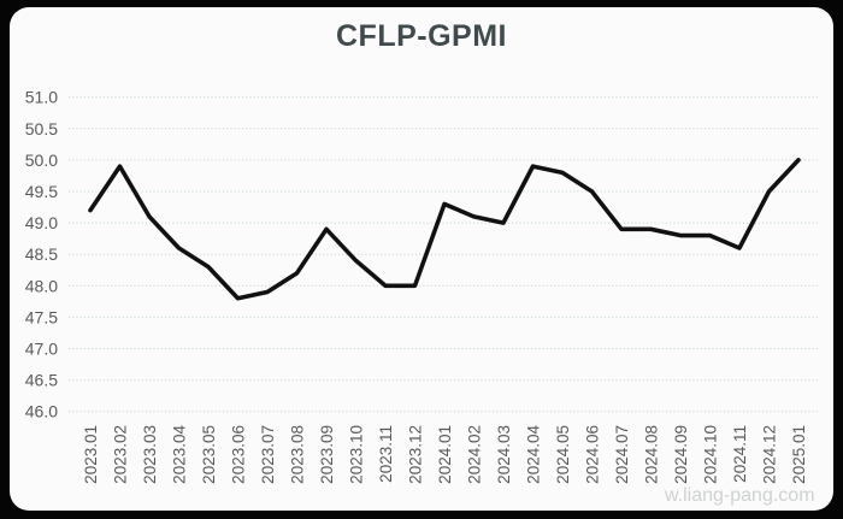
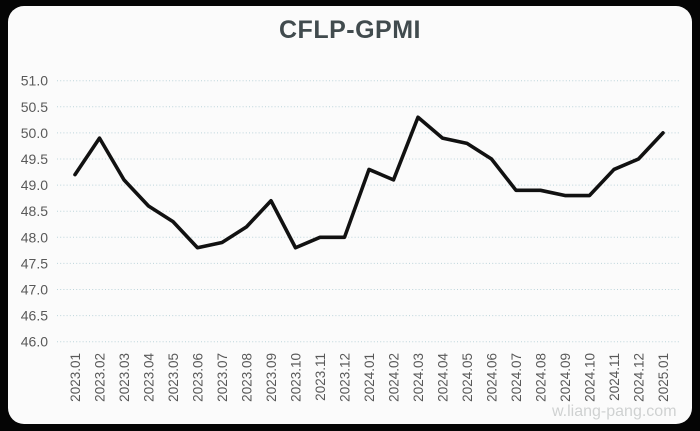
2023.09: 48.9 -> 48.7
2023.10: 48.4 -> 47.8
2024.03: 49.0 -> 50.3
2024.11: 48.6 -> 49.3
